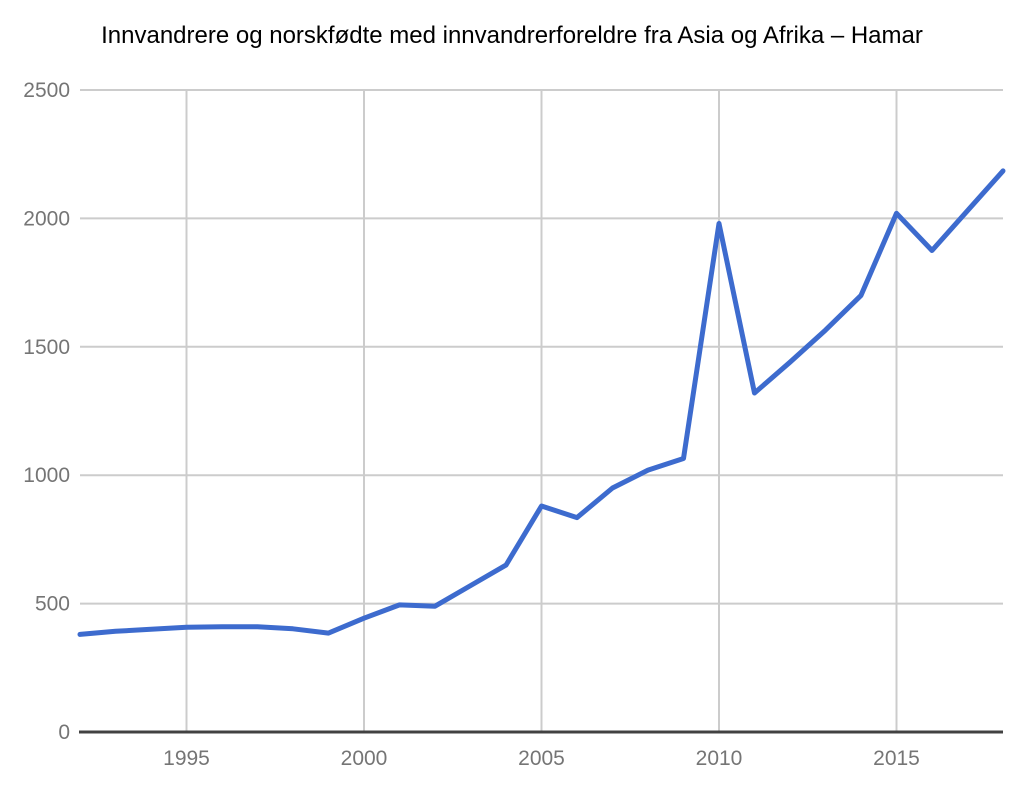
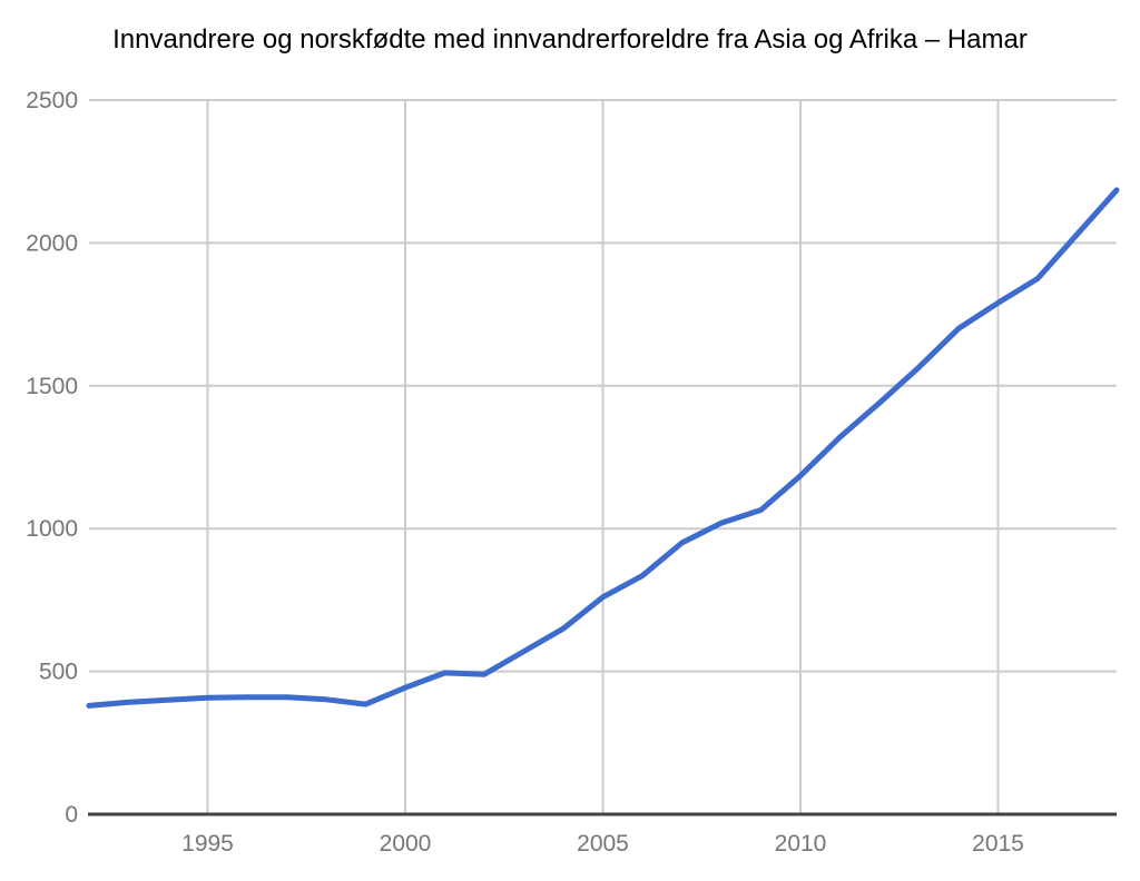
2005: 880 -> 760
2010: 1980 -> 1180
2015: 2020 -> 1790
